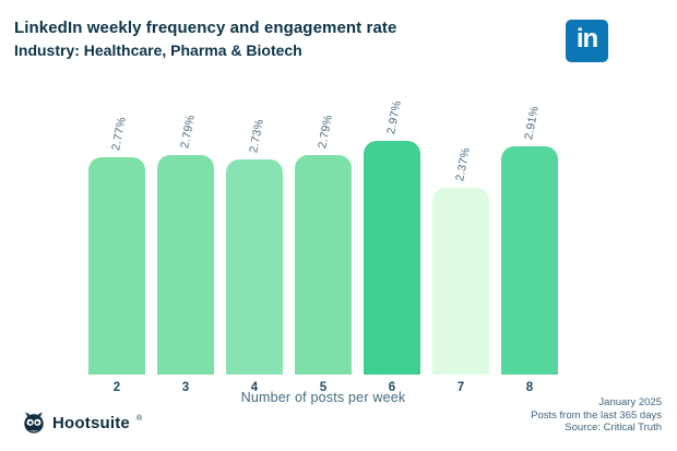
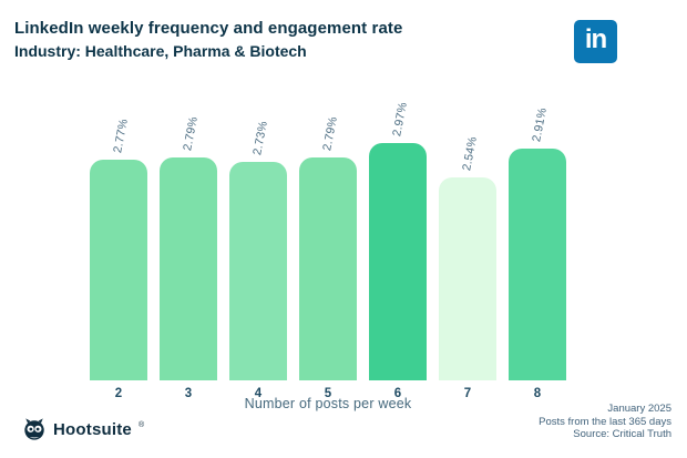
7: 2.37% -> 2.54%
